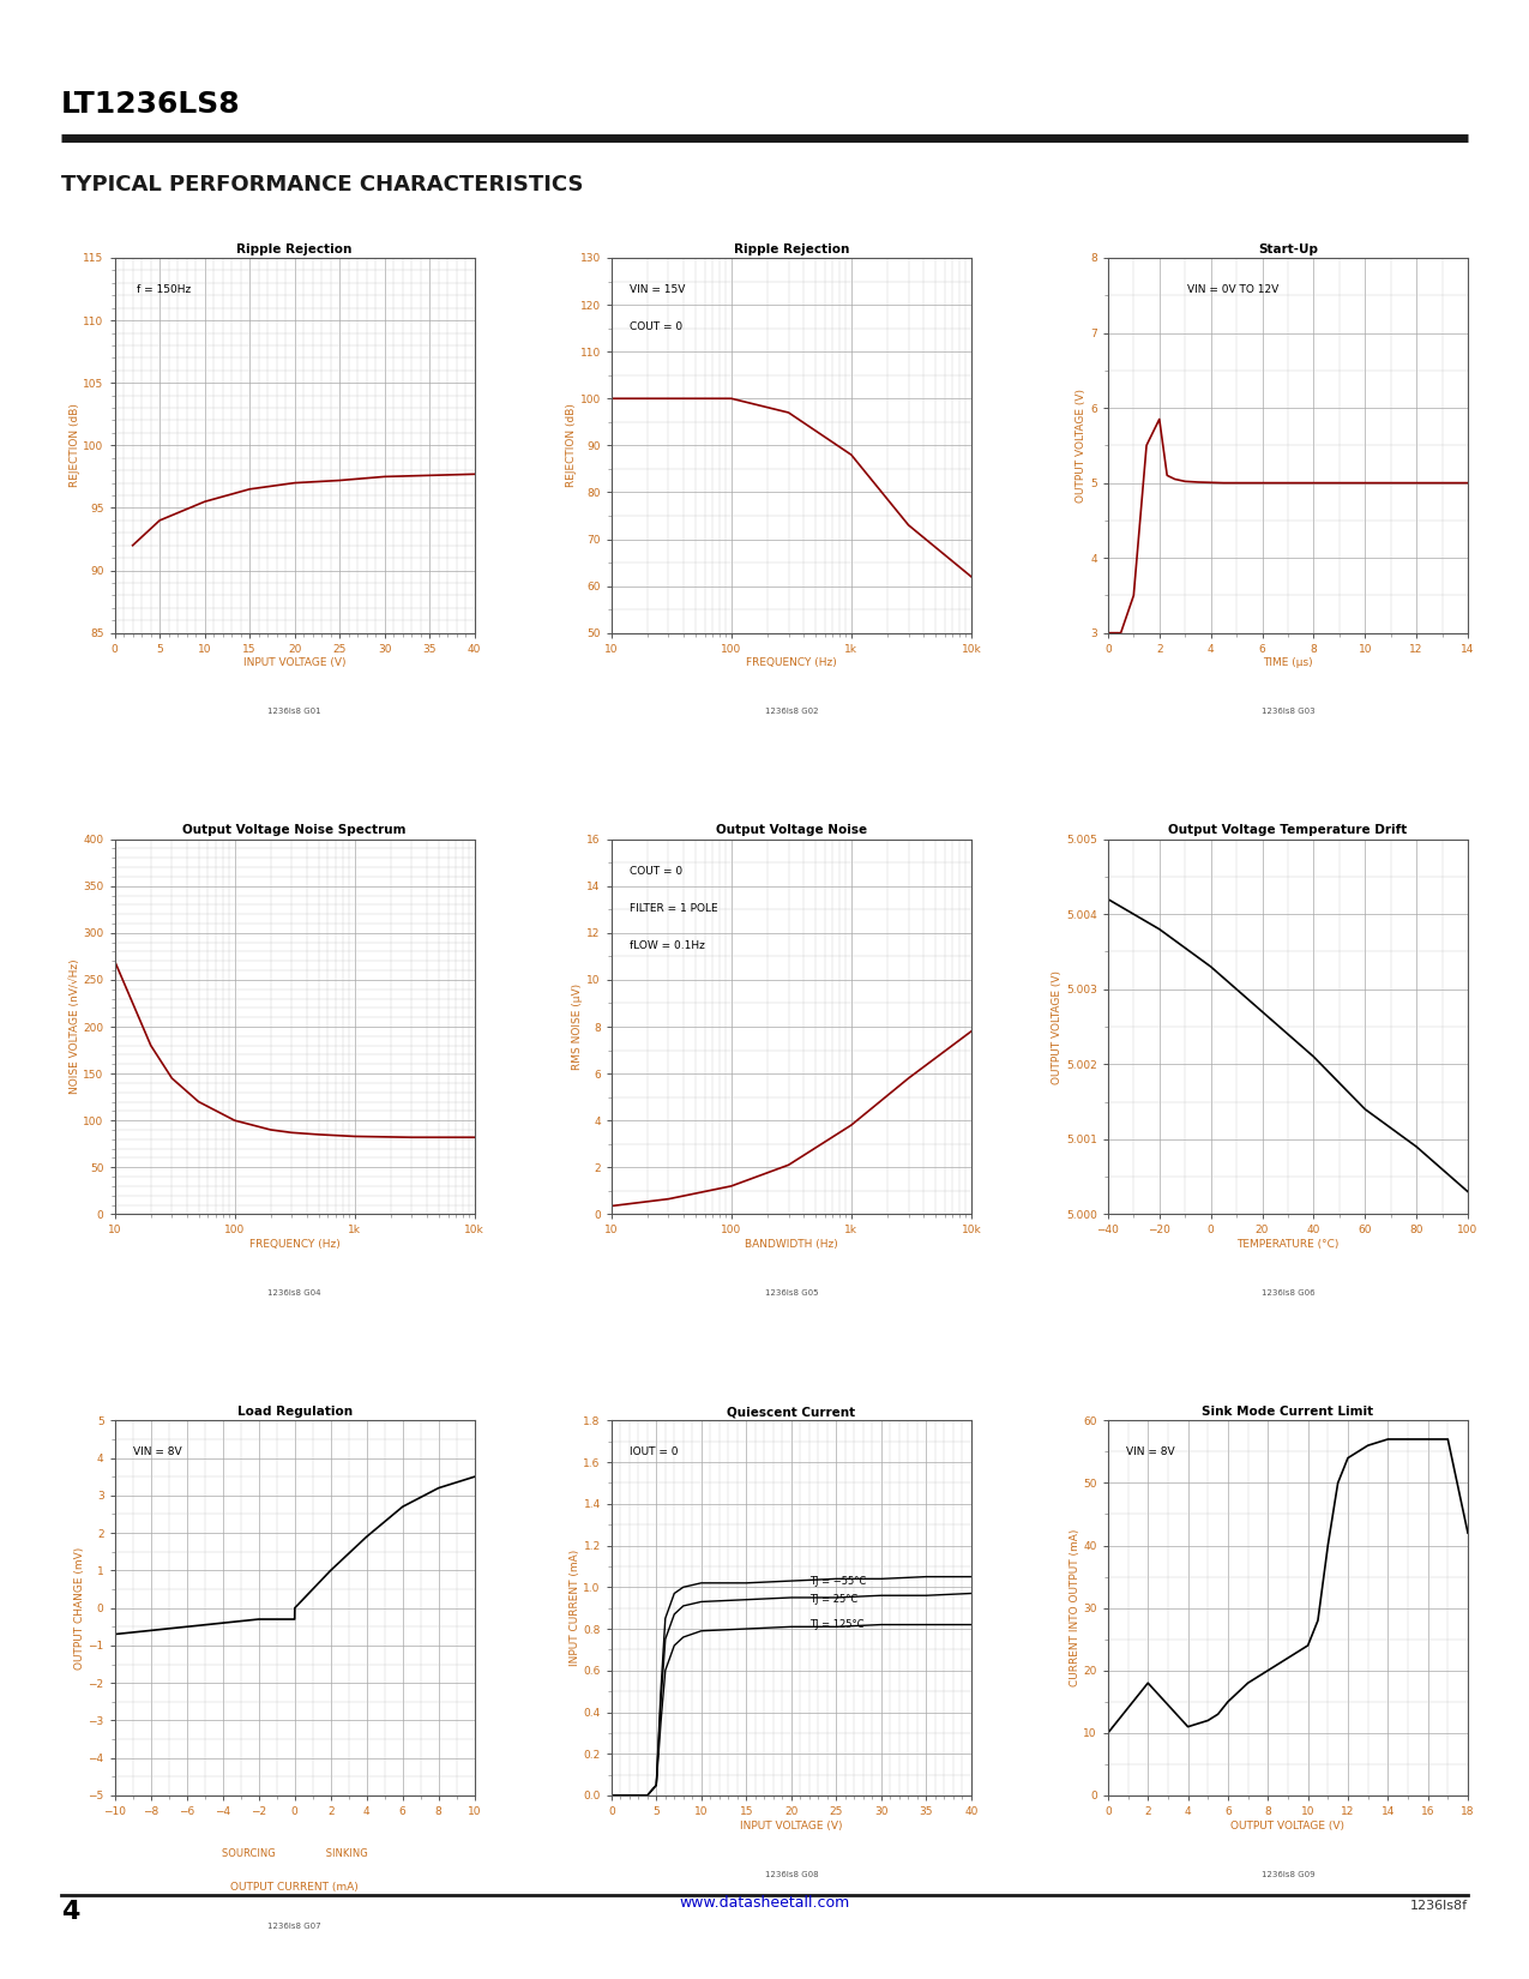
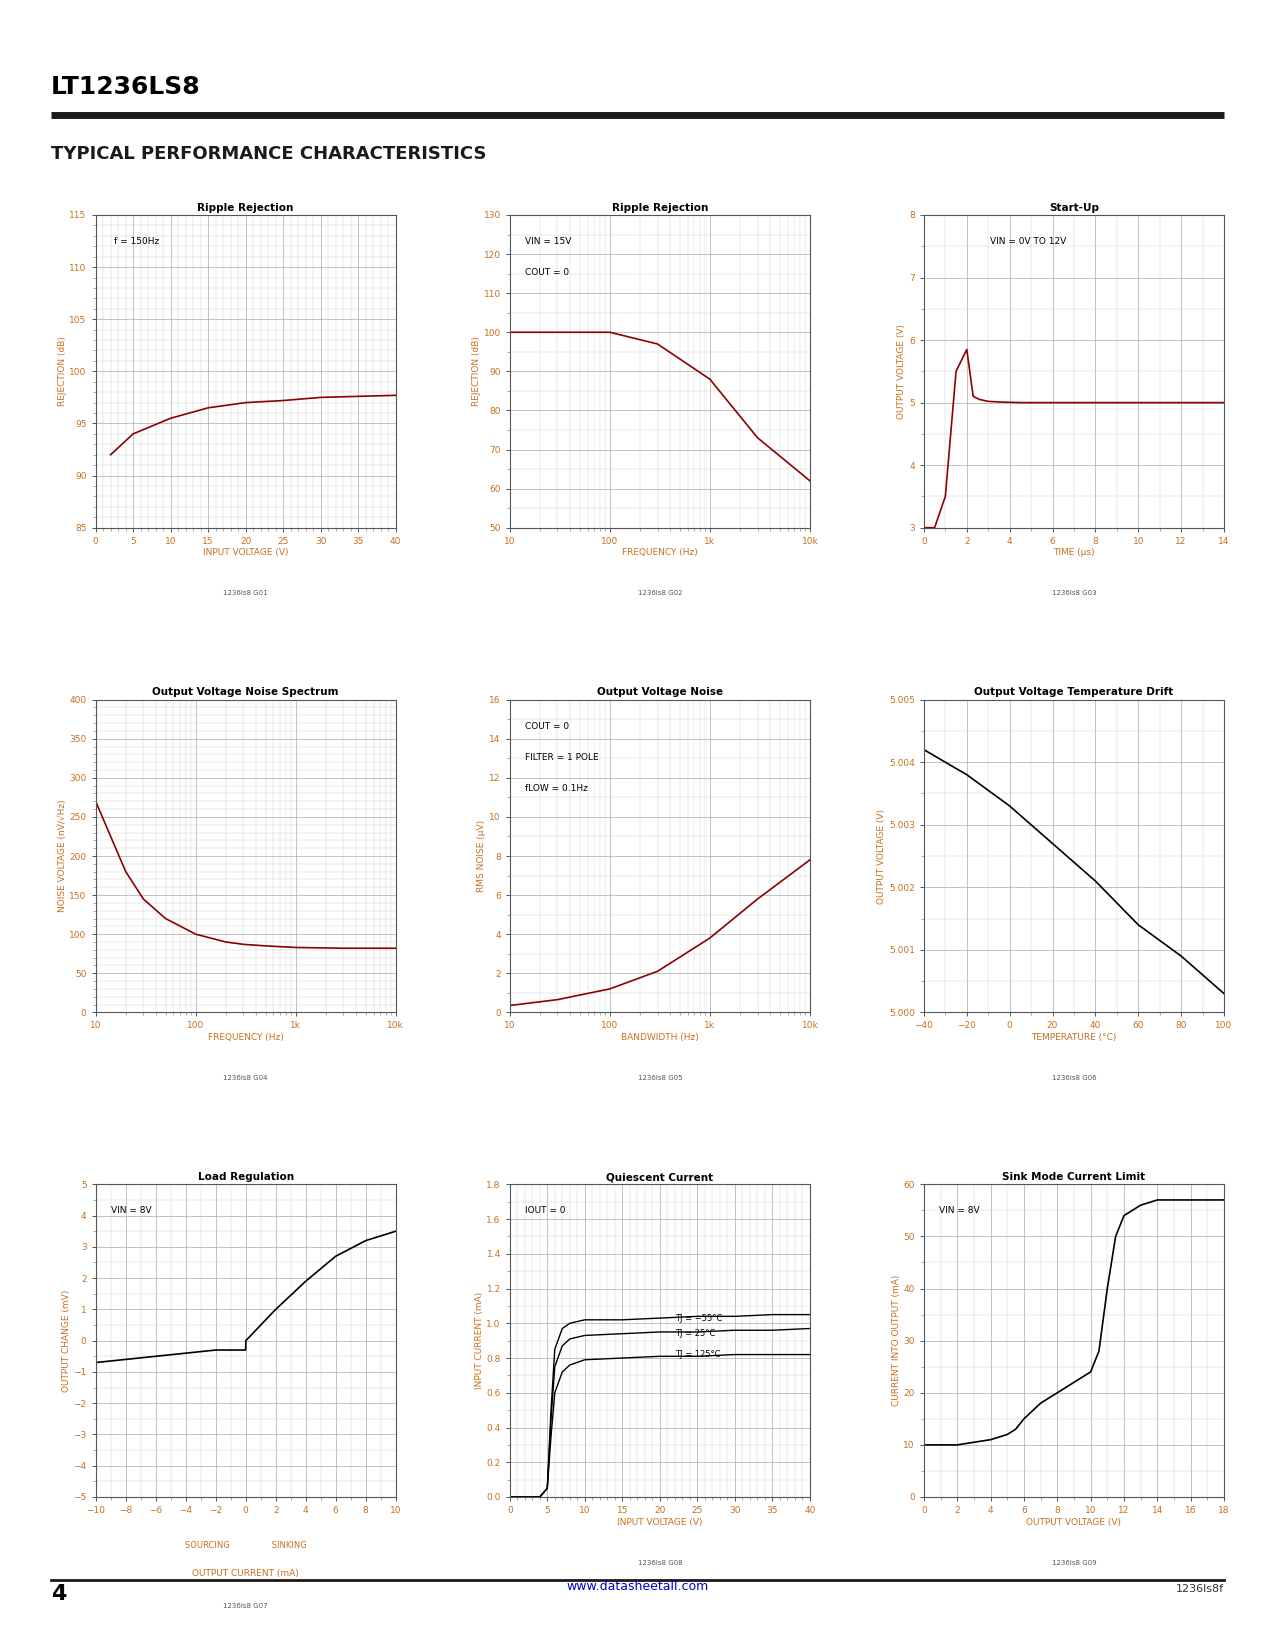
Sink Mode Current Limit/2: 18 -> 10
Sink Mode Current Limit/18: 42 -> 57
